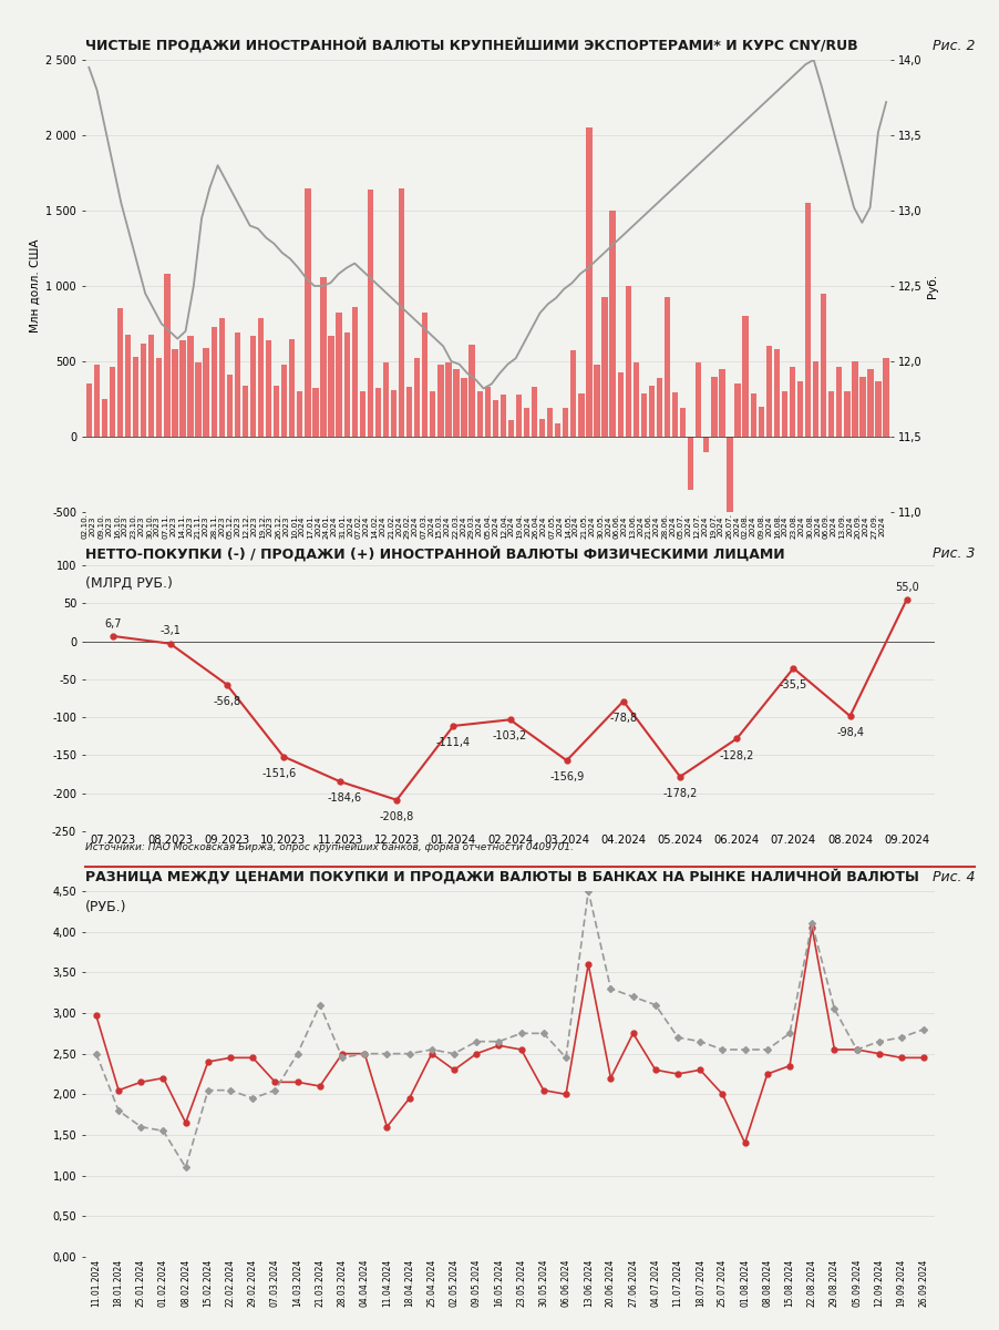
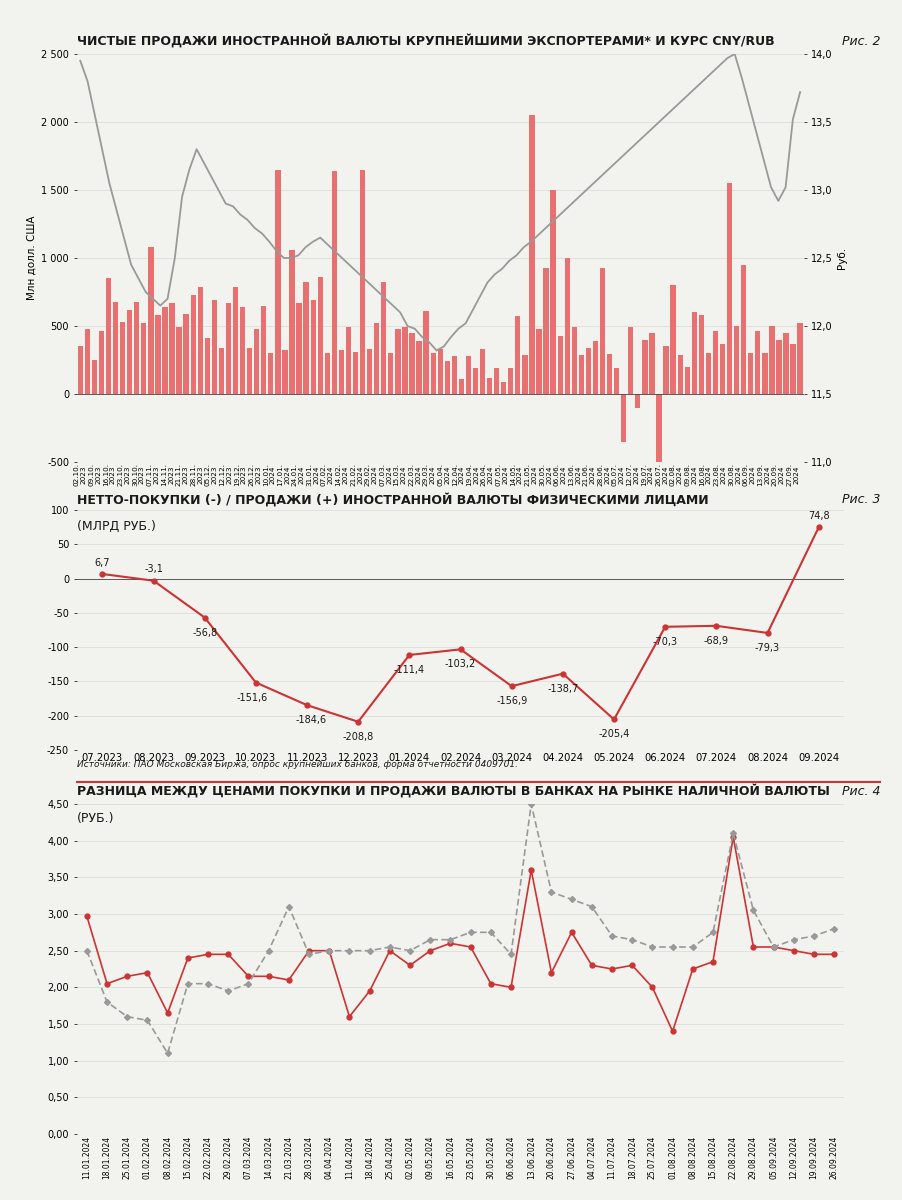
04.2024: -78,8 -> -138,7
05.2024: -178,2 -> -205,4
06.2024: -128,2 -> -70,3
07.2024: -35,5 -> -68,9
08.2024: -98,4 -> -79,3
09.2024: 55,0 -> 74,8
